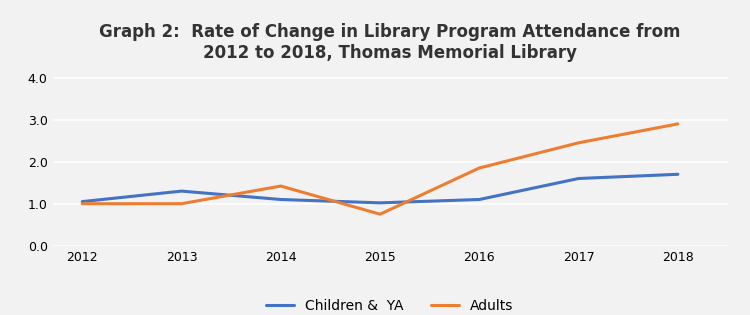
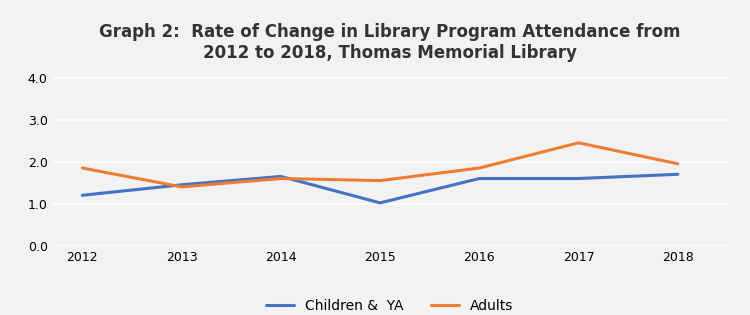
Children & YA/2012: 1.05 -> 1.20
Adults/2012: 1.00 -> 1.85
Children & YA/2013: 1.30 -> 1.45
Adults/2013: 1.00 -> 1.40
Children & YA/2014: 1.10 -> 1.65
Adults/2014: 1.42 -> 1.60
Adults/2015: 0.75 -> 1.55
Children & YA/2016: 1.10 -> 1.60
Adults/2018: 2.90 -> 1.95
